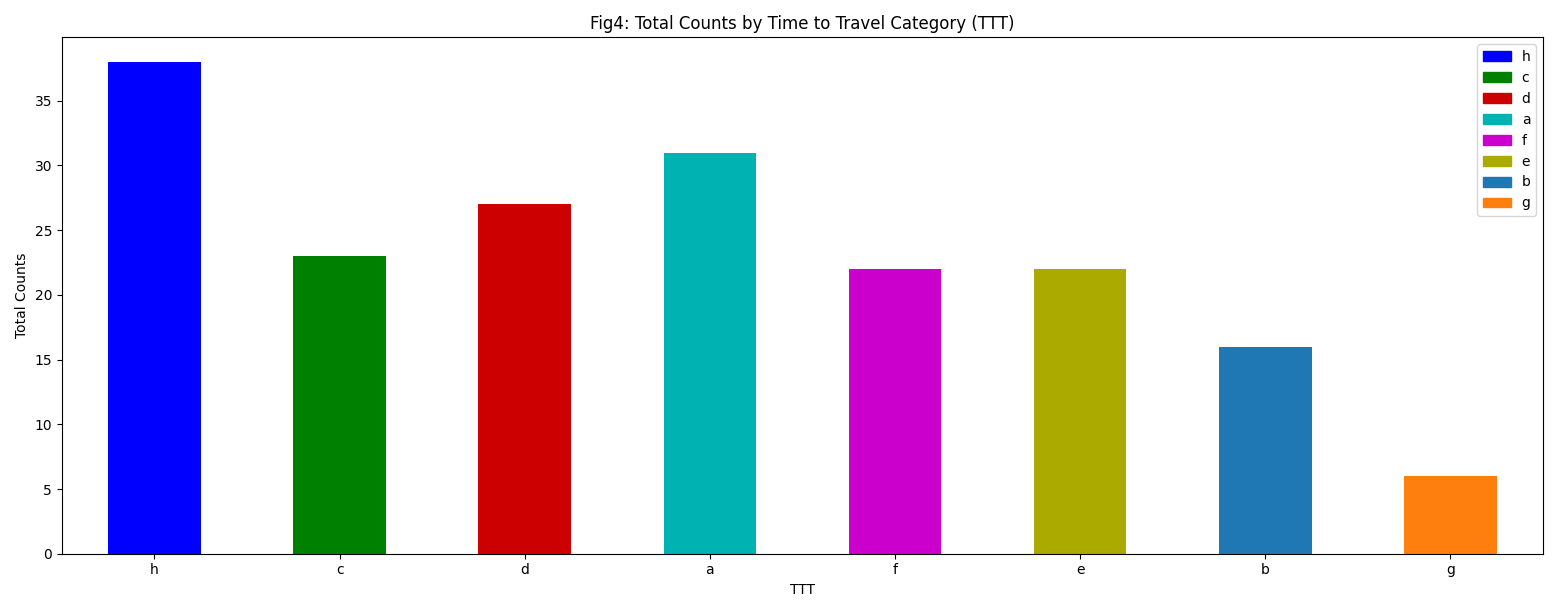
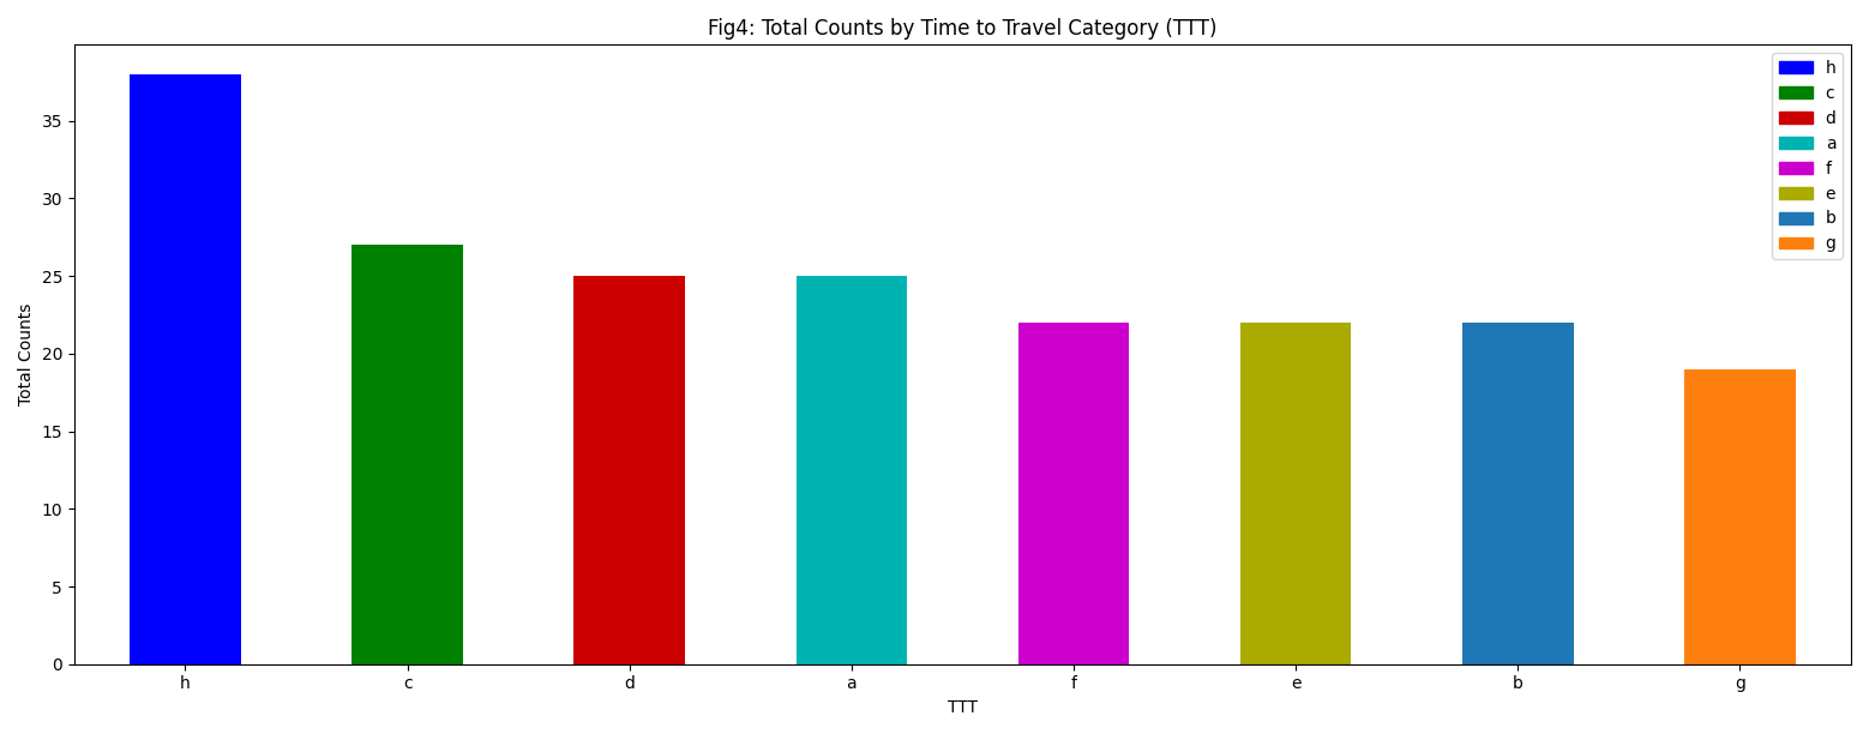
c: 23 -> 27
d: 27 -> 25
a: 31 -> 25
b: 16 -> 22
g: 6 -> 19
